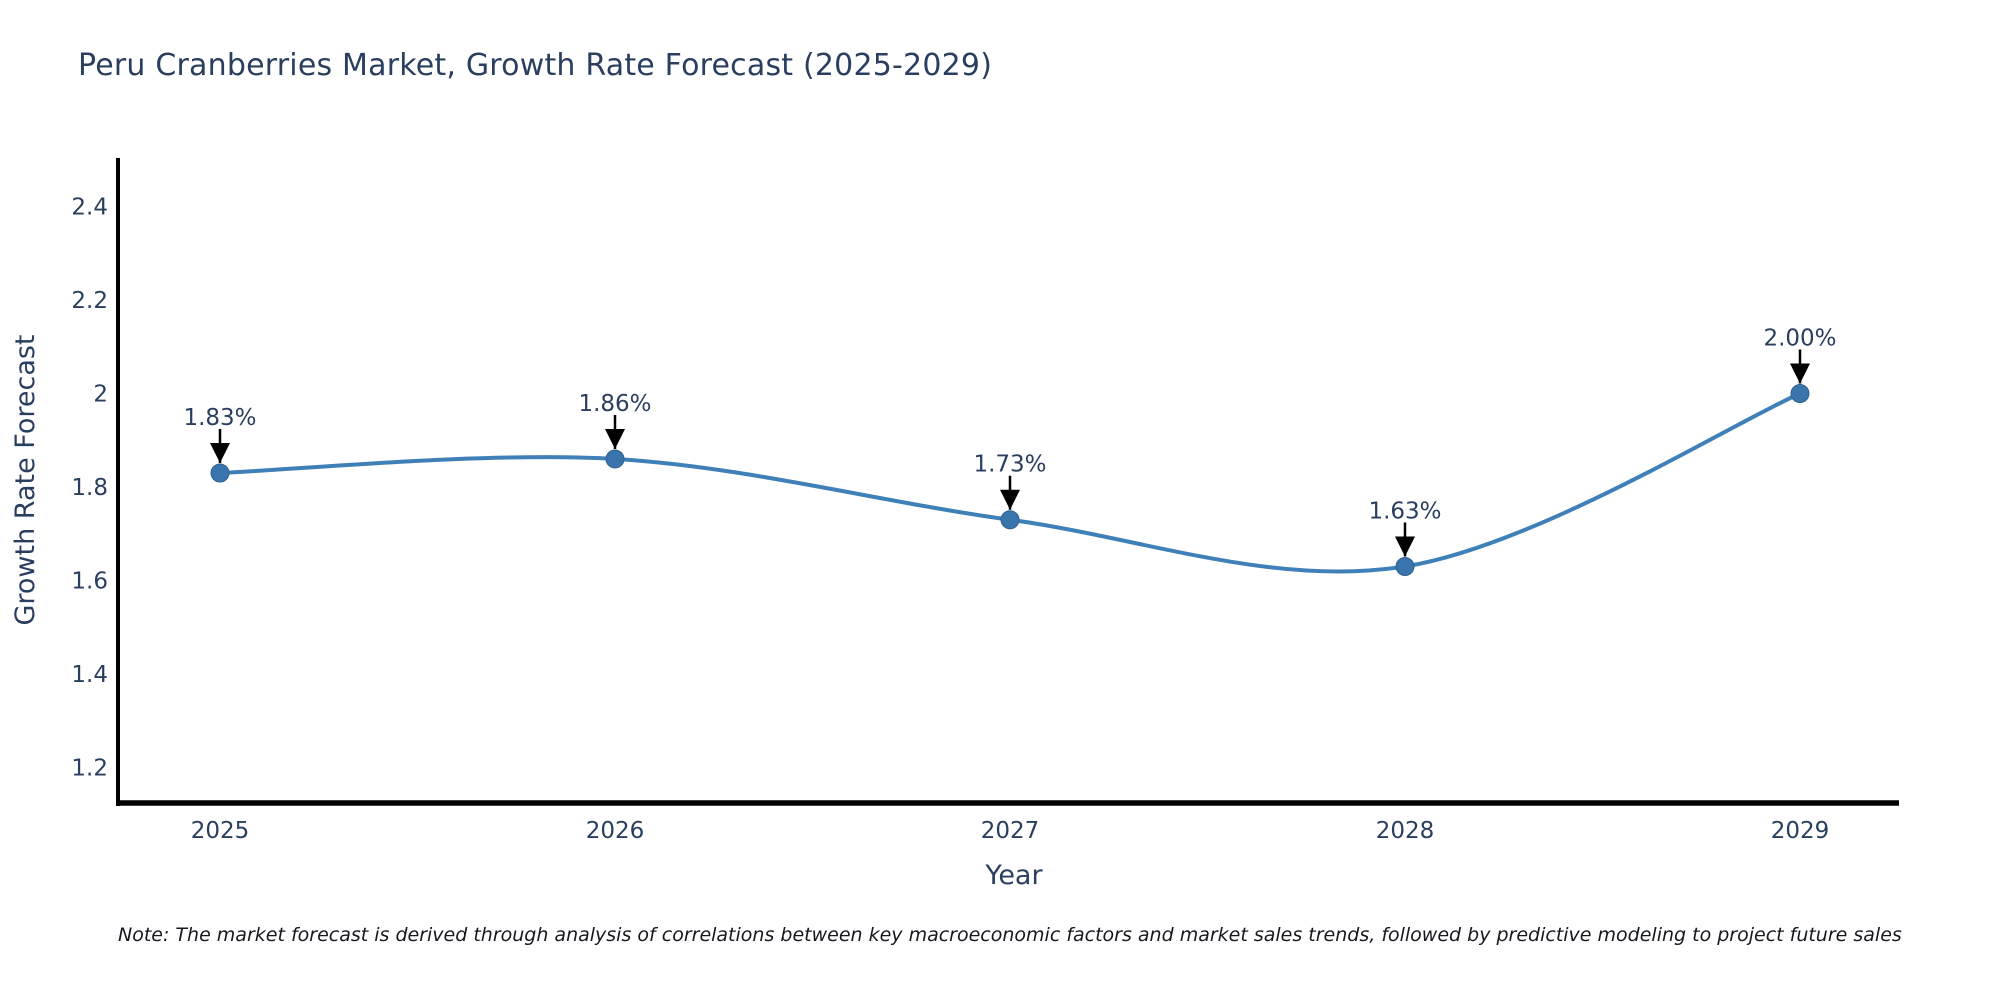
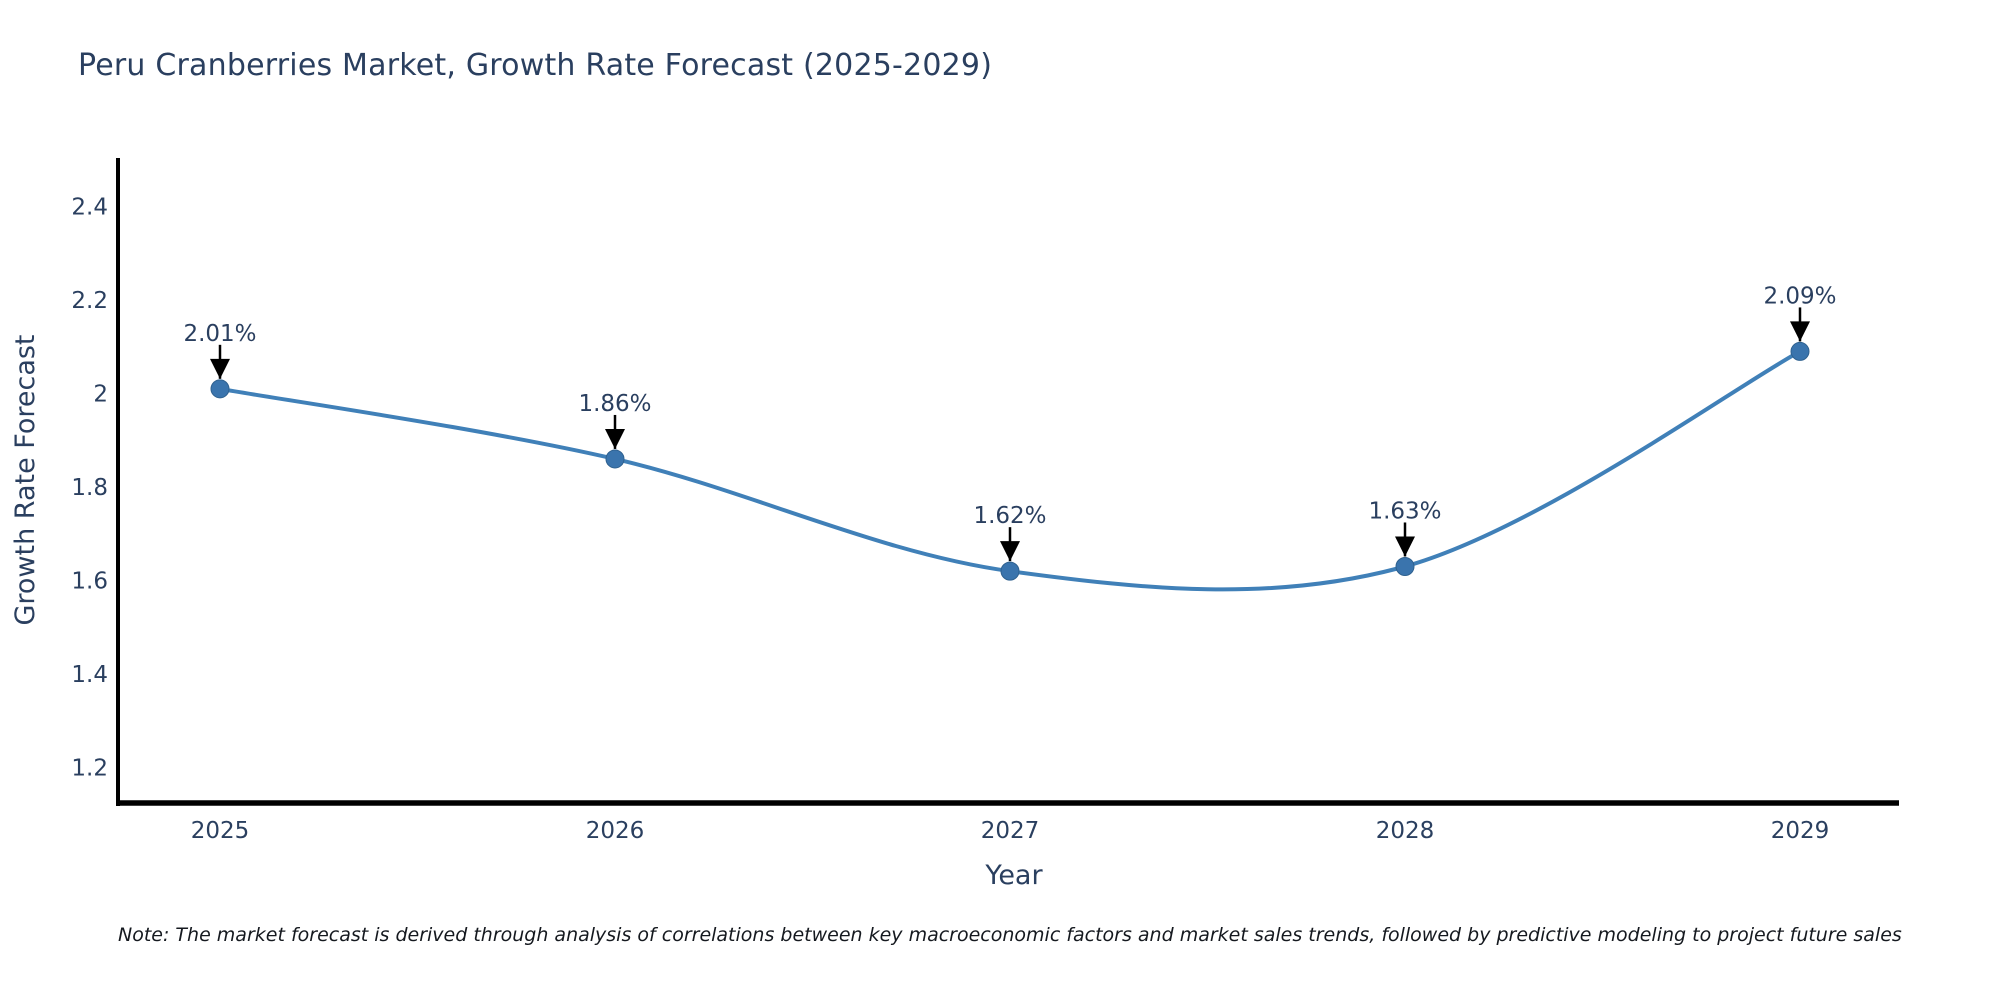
2025: 1.83% -> 2.01%
2027: 1.73% -> 1.62%
2029: 2.00% -> 2.09%
